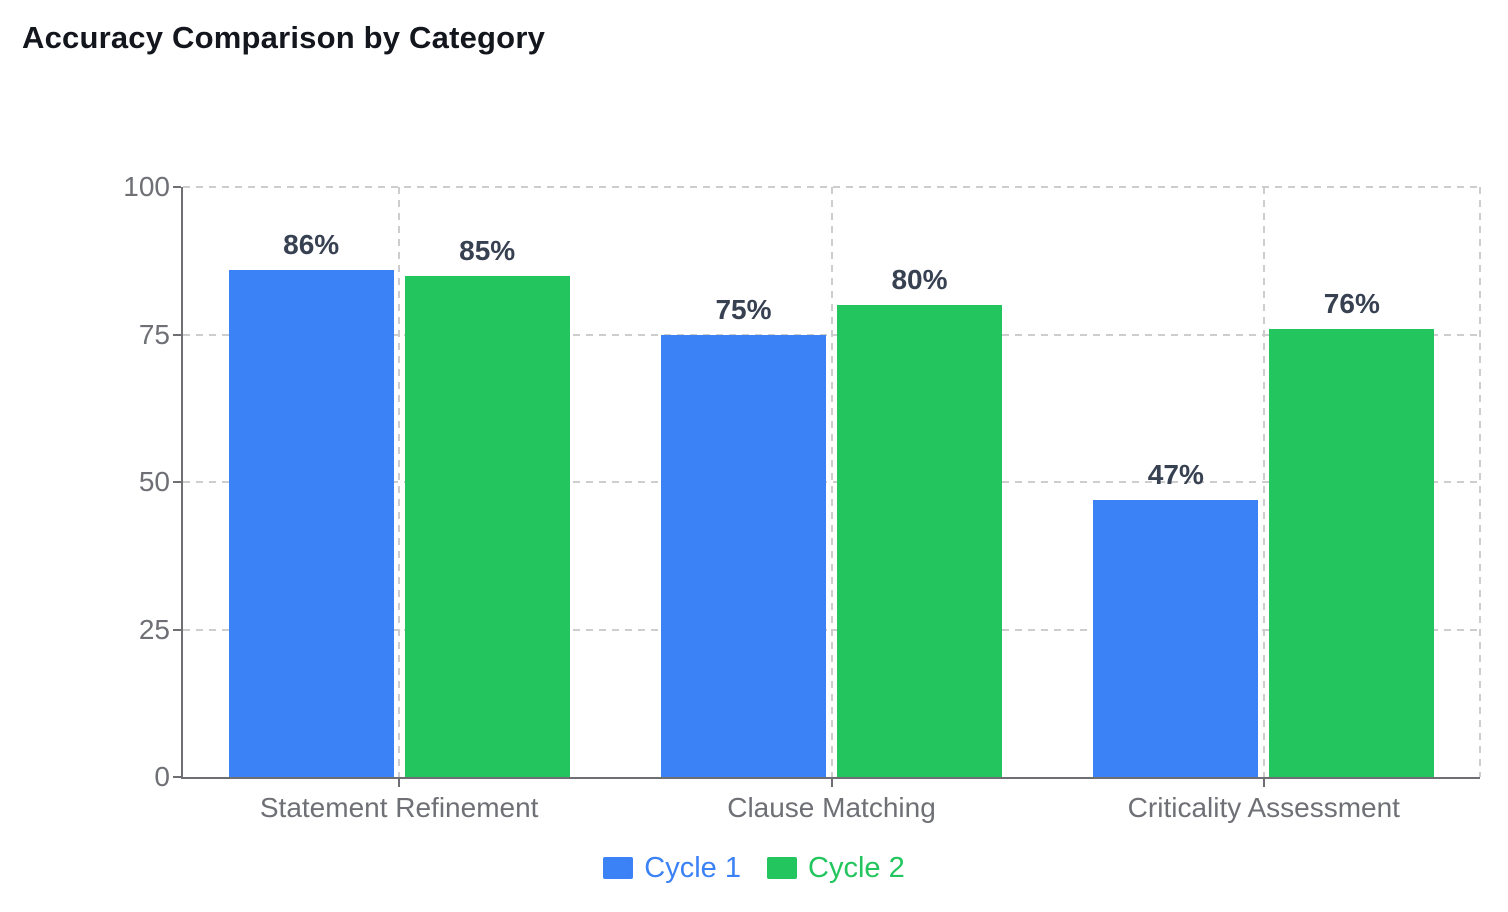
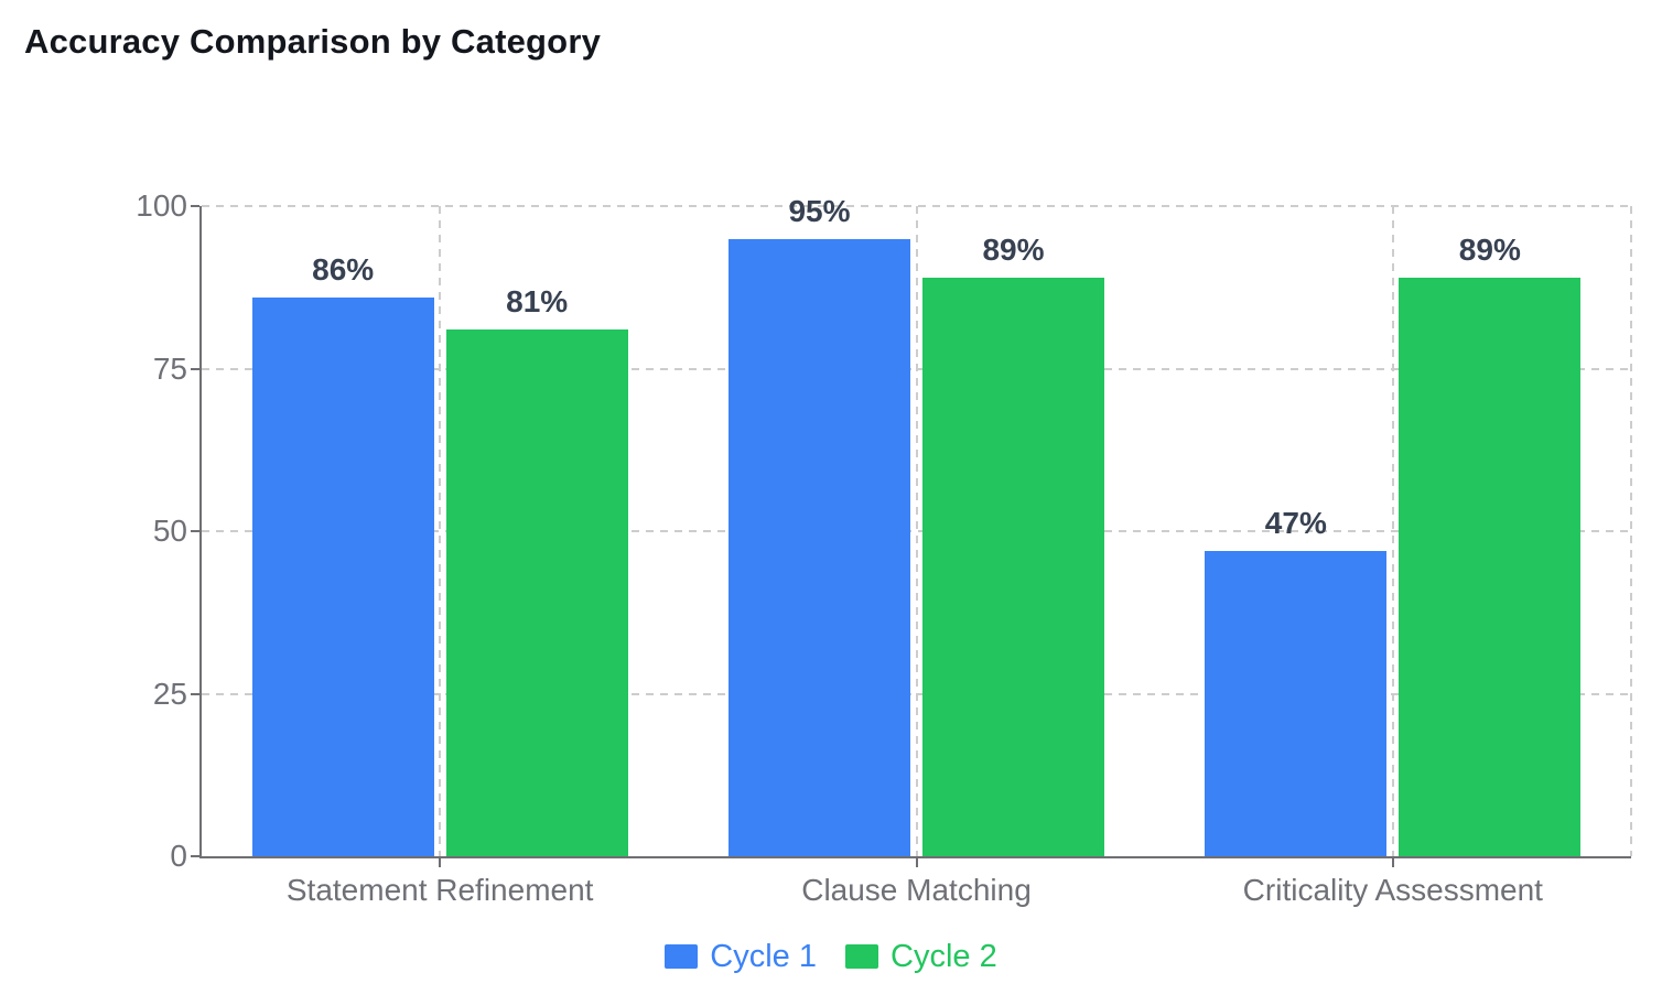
Cycle 2/Statement Refinement: 85% -> 81%
Cycle 1/Clause Matching: 75% -> 95%
Cycle 2/Clause Matching: 80% -> 89%
Cycle 2/Criticality Assessment: 76% -> 89%
